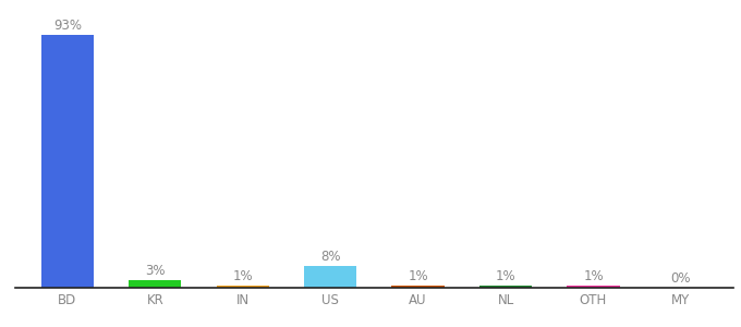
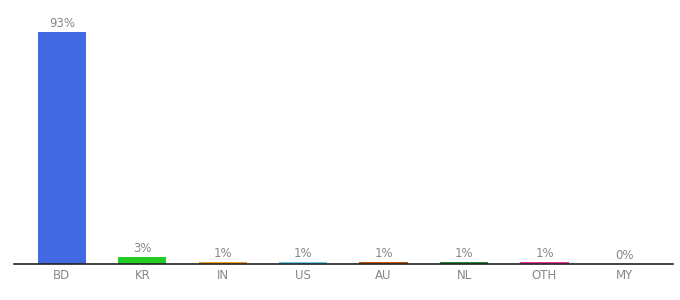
US: 8% -> 1%
